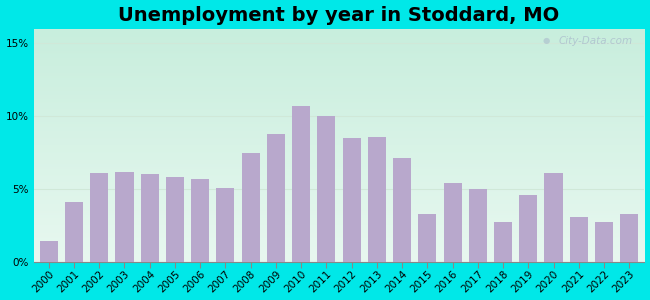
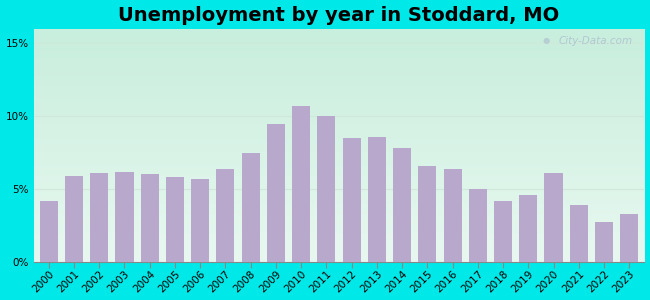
2000: 1.4% -> 4.2%
2001: 4.1% -> 5.9%
2007: 5.1% -> 6.4%
2009: 8.8% -> 9.5%
2014: 7.1% -> 7.8%
2015: 3.3% -> 6.6%
2016: 5.4% -> 6.4%
2018: 2.7% -> 4.2%
2021: 3.1% -> 3.9%
